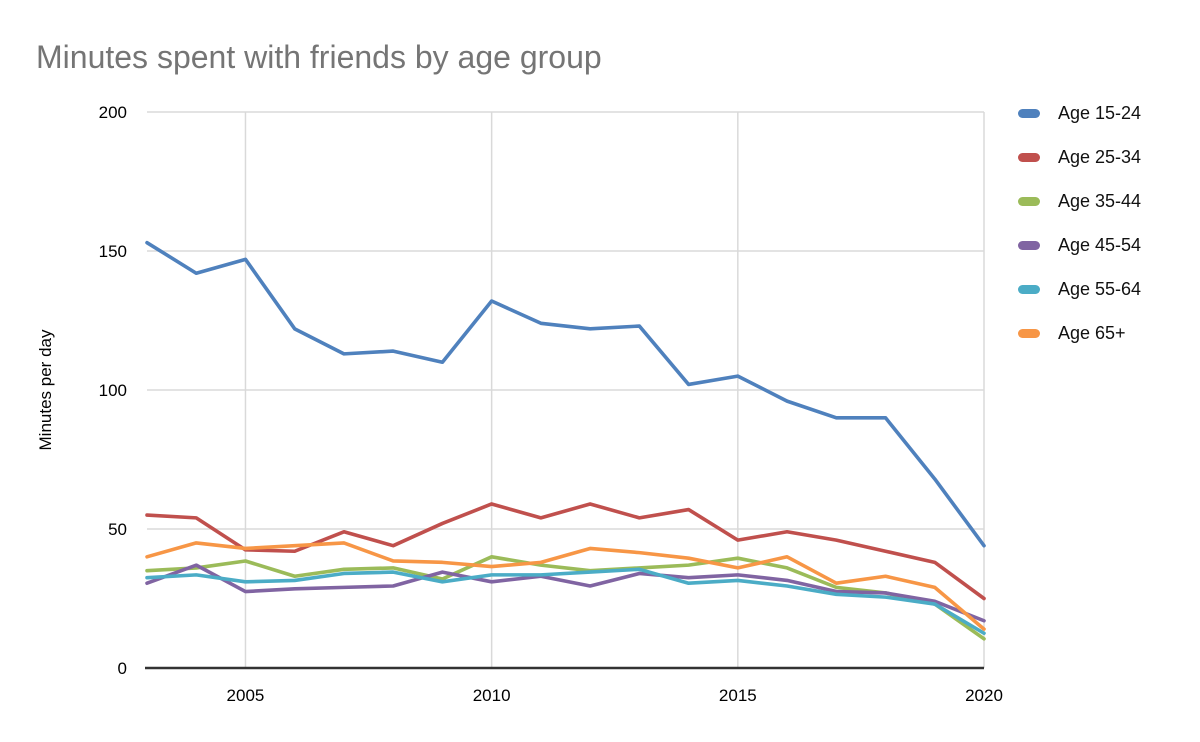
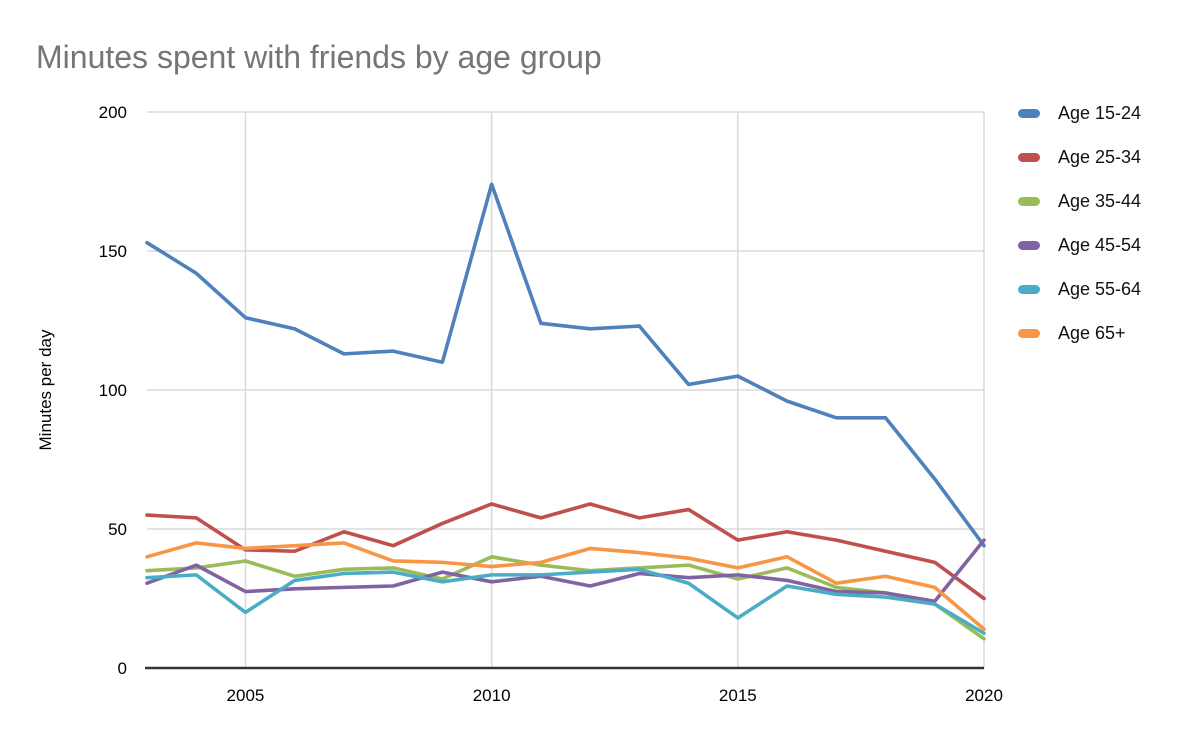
Age 15-24/2005: 147 -> 126
Age 55-64/2005: 31 -> 20
Age 15-24/2010: 132 -> 174
Age 35-44/2015: 40 -> 32
Age 55-64/2015: 32 -> 18
Age 45-54/2020: 17 -> 46
